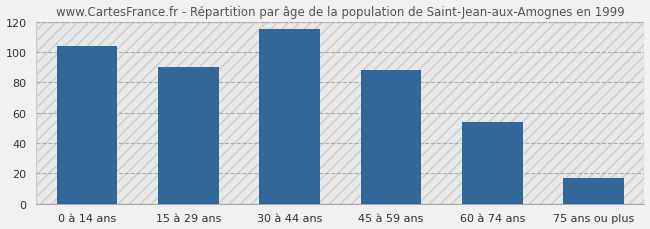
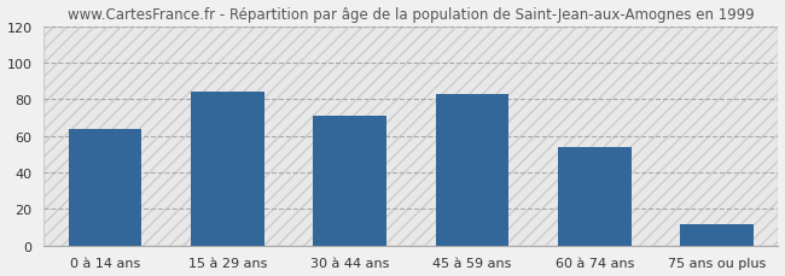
0 à 14 ans: 104 -> 64
15 à 29 ans: 90 -> 84
30 à 44 ans: 115 -> 71
45 à 59 ans: 88 -> 83
75 ans ou plus: 17 -> 12
